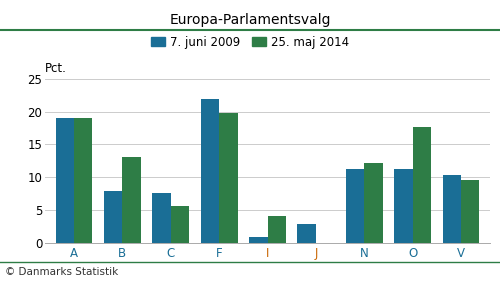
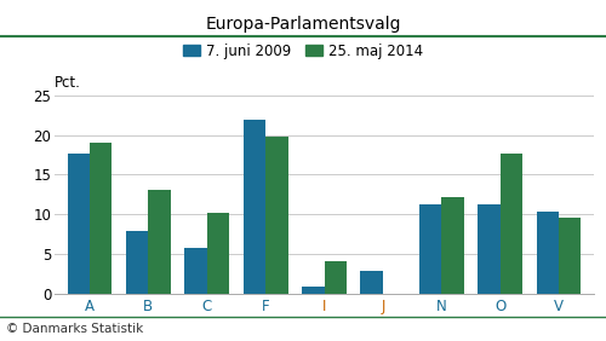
7. juni 2009/A: 19.0 -> 17.6
7. juni 2009/C: 7.6 -> 5.8
25. maj 2014/C: 5.6 -> 10.2
